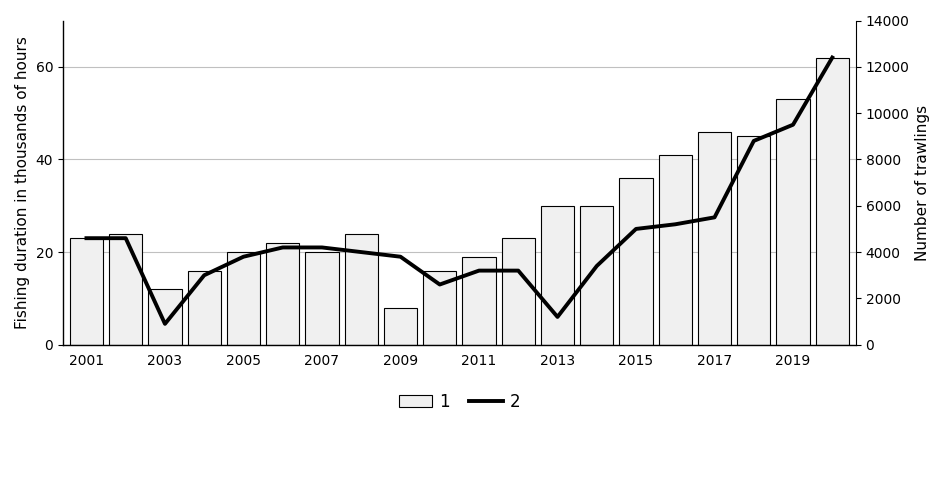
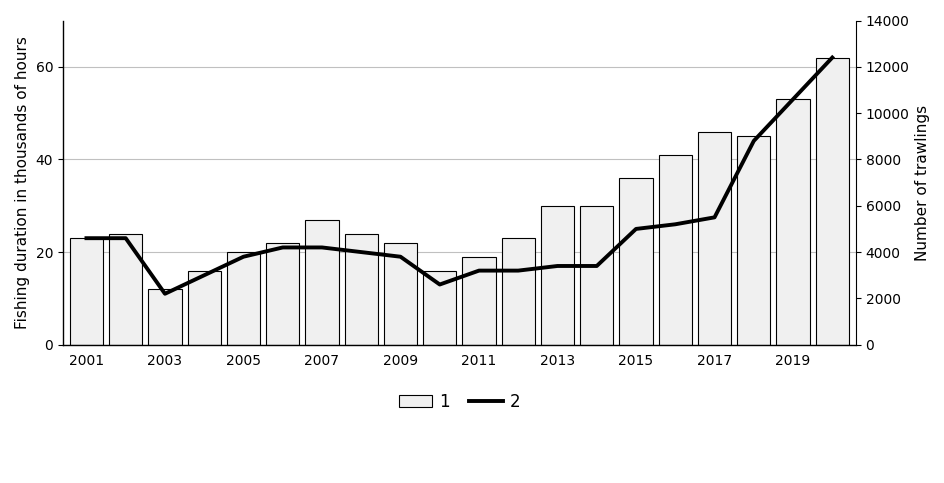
2/2003: 900 -> 2200
1/2007: 20 -> 27
1/2009: 8 -> 22
2/2013: 1200 -> 3400
2/2019: 9500 -> 10600
